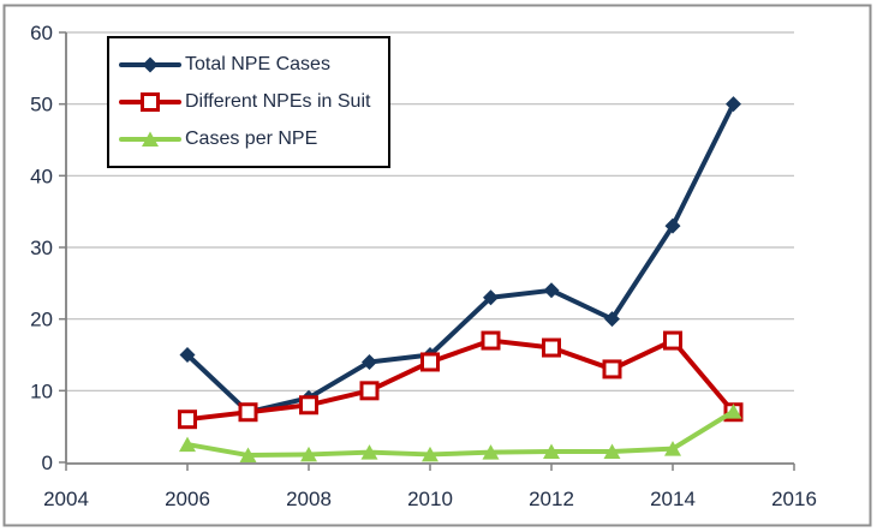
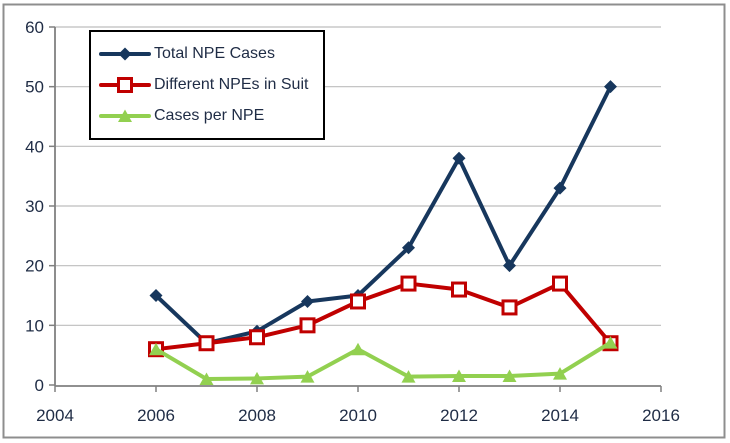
Cases per NPE/2006: 2 -> 6
Cases per NPE/2010: 1 -> 6
Total NPE Cases/2012: 24 -> 38
